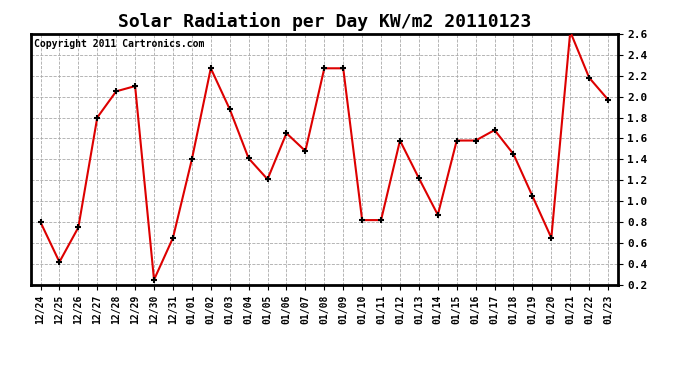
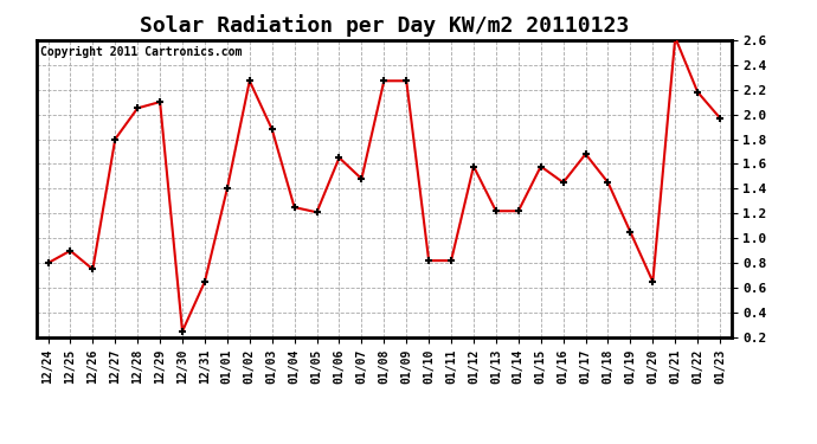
12/25: 0.42 -> 0.90
01/04: 1.41 -> 1.25
01/14: 0.87 -> 1.22
01/16: 1.58 -> 1.45
